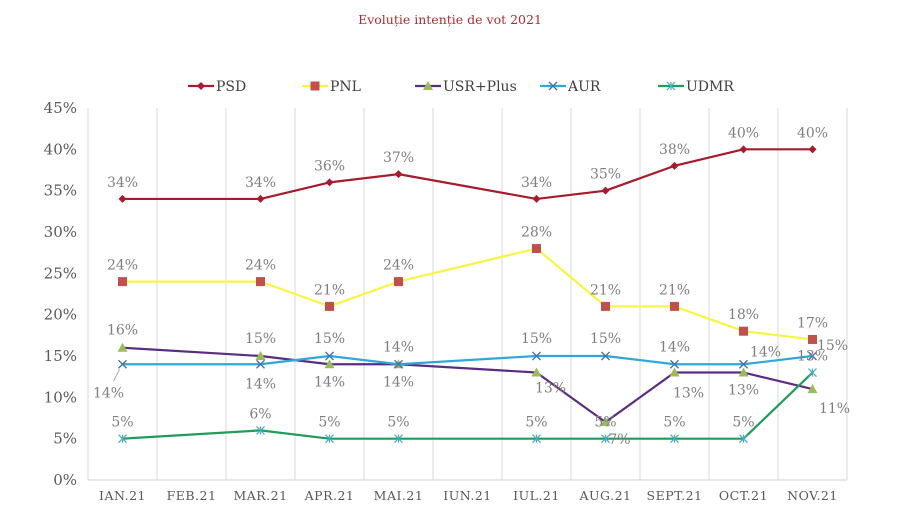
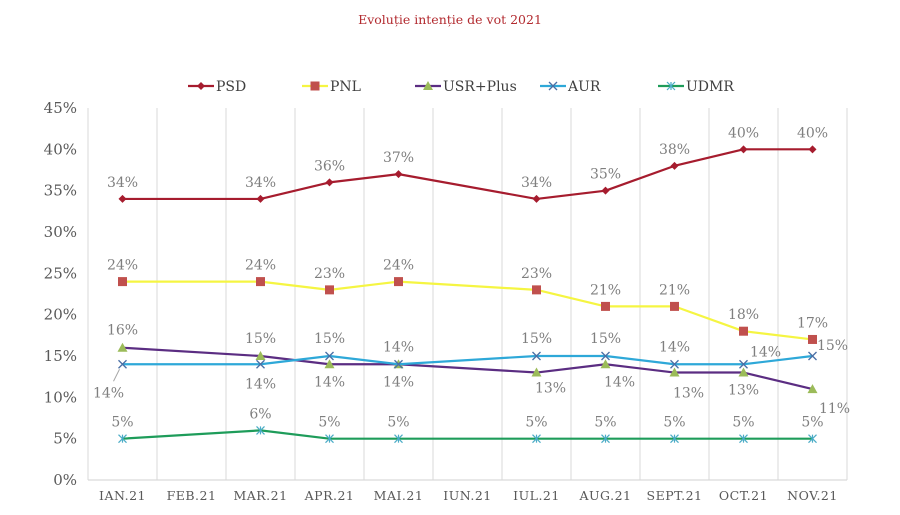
PNL/APR.21: 21% -> 23%
PNL/IUL.21: 28% -> 23%
USR+Plus/AUG.21: 7% -> 14%
UDMR/NOV.21: 13% -> 5%
